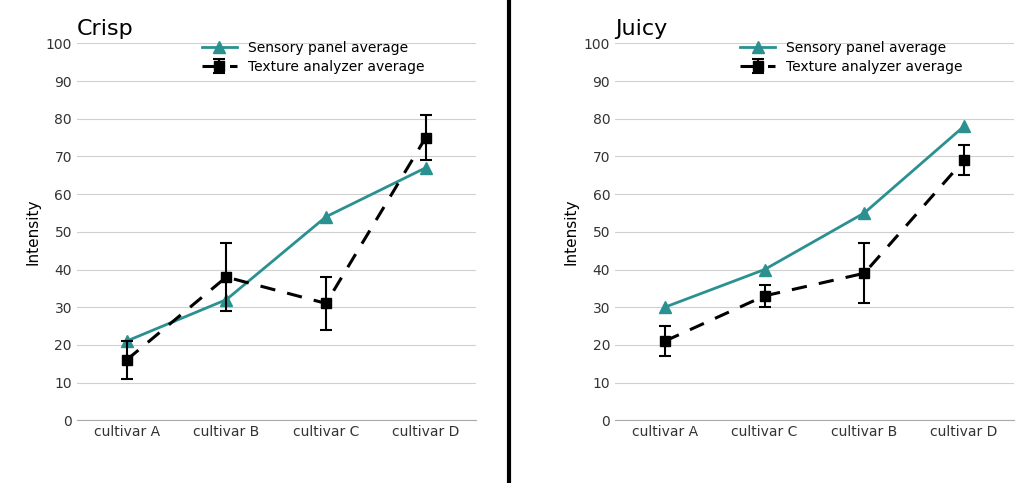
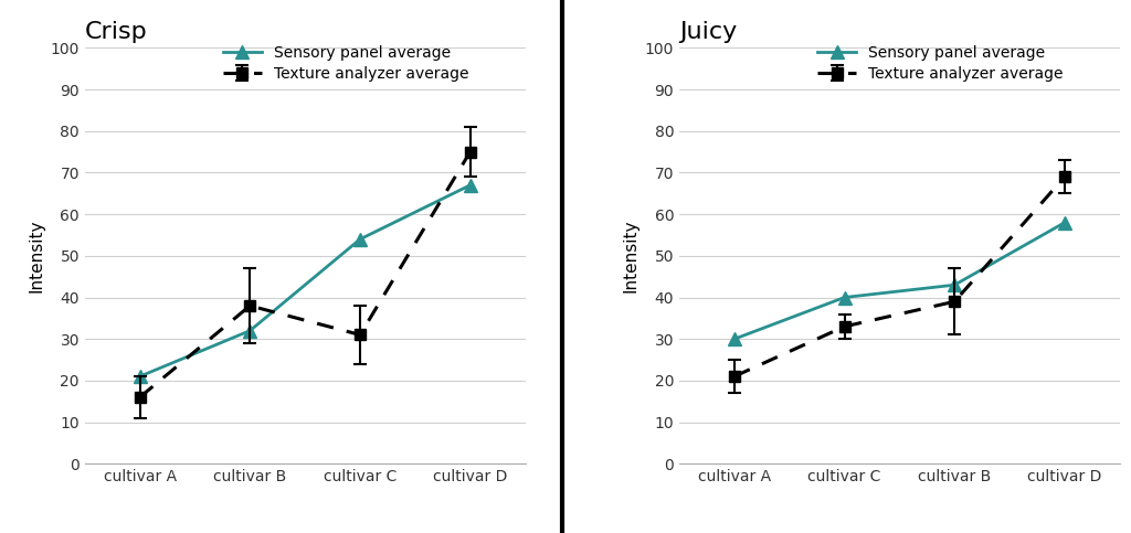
Juicy/Sensory panel average/cultivar B: 55 -> 43
Juicy/Sensory panel average/cultivar D: 78 -> 58
